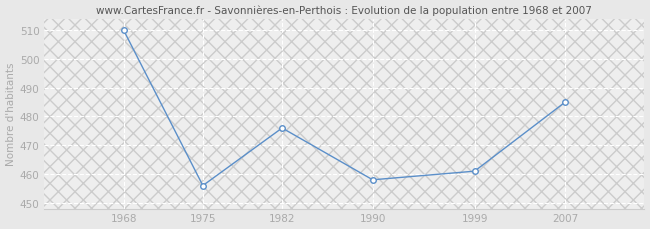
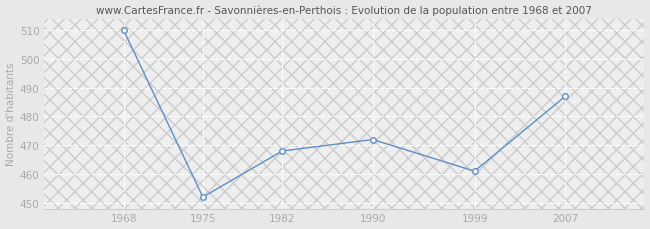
1975: 456 -> 452
1982: 476 -> 468
1990: 458 -> 472
2007: 485 -> 487
